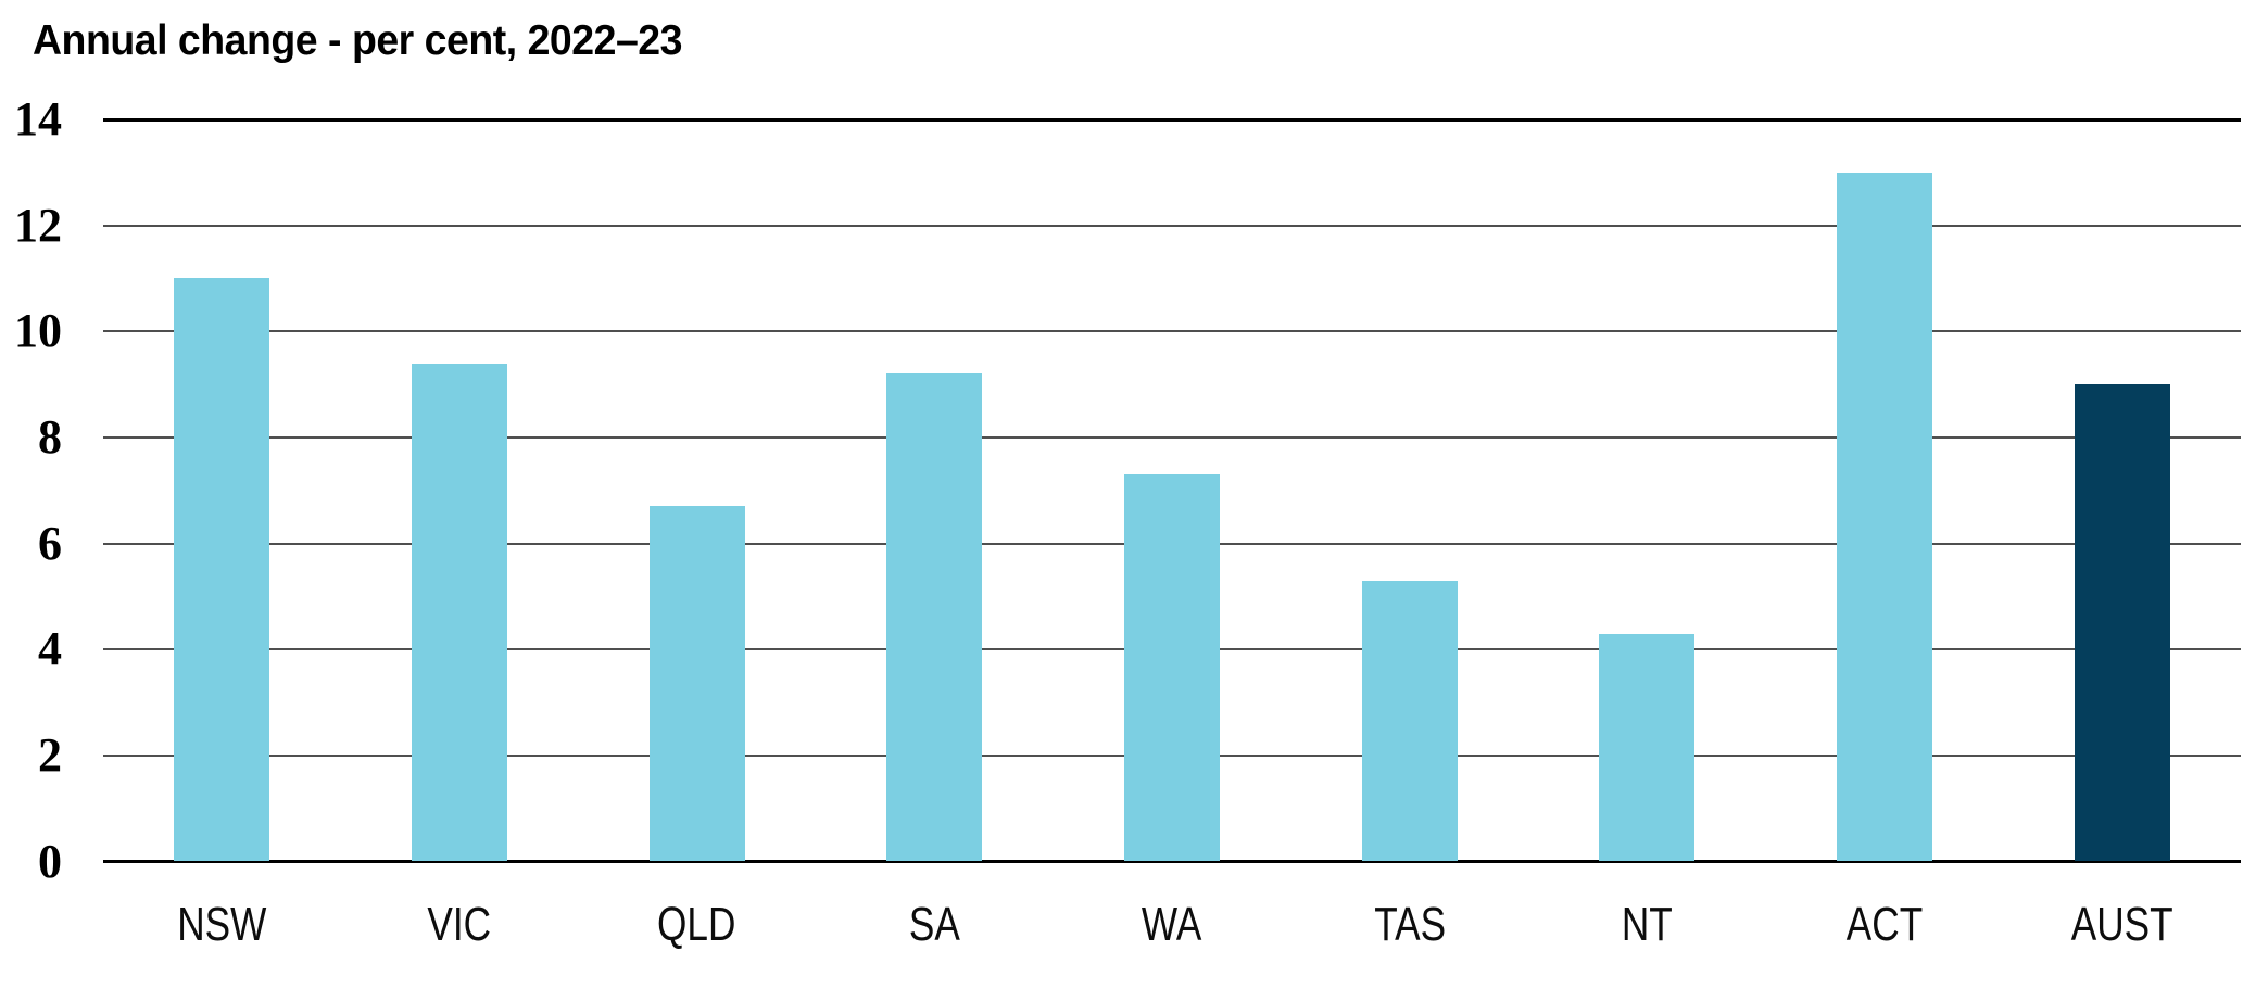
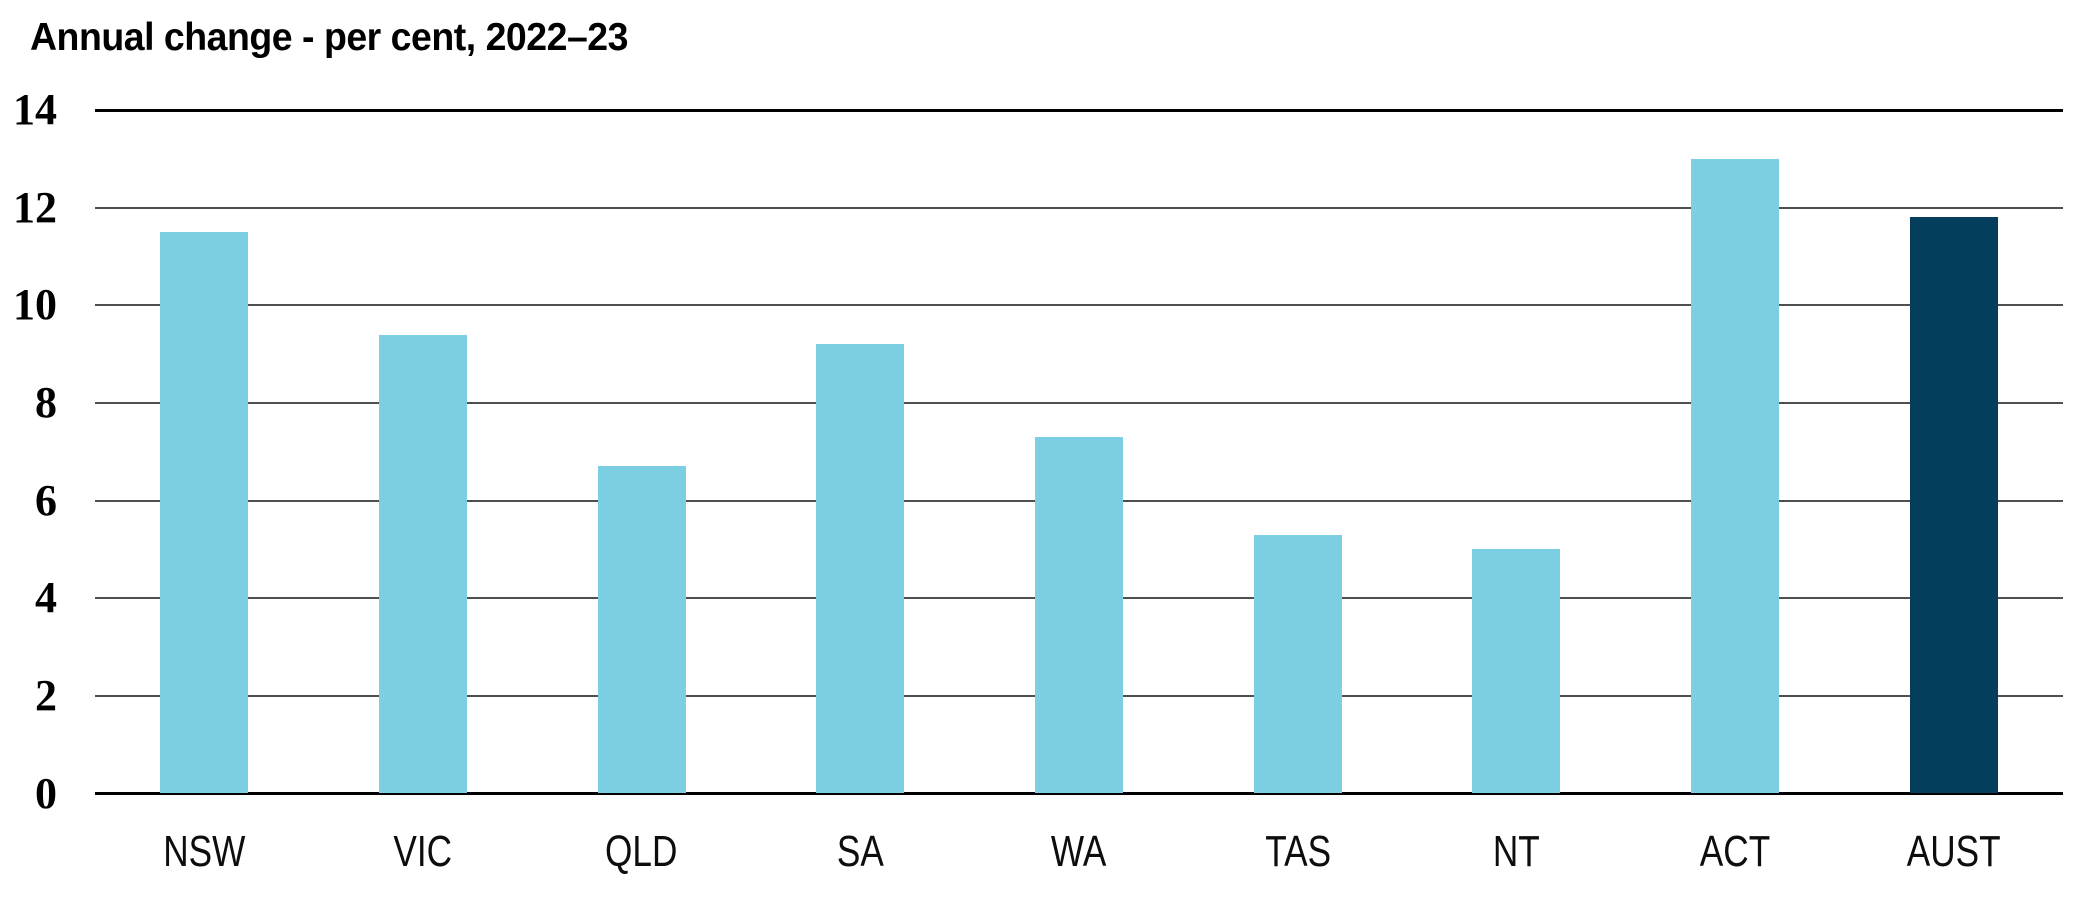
NSW: 11.0 -> 11.5
NT: 4.3 -> 5.0
AUST: 9.0 -> 11.8
